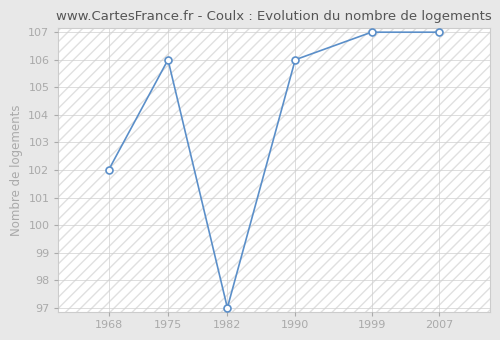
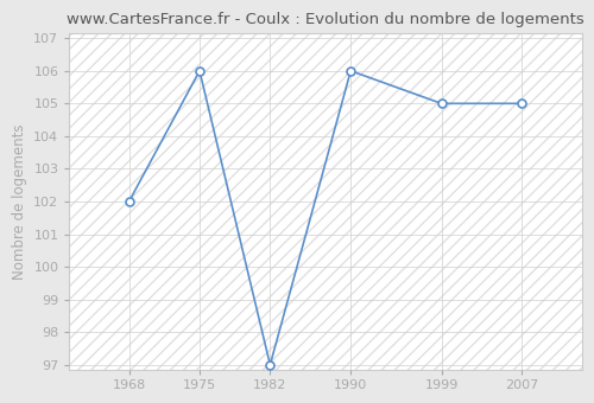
1999: 107 -> 105
2007: 107 -> 105
